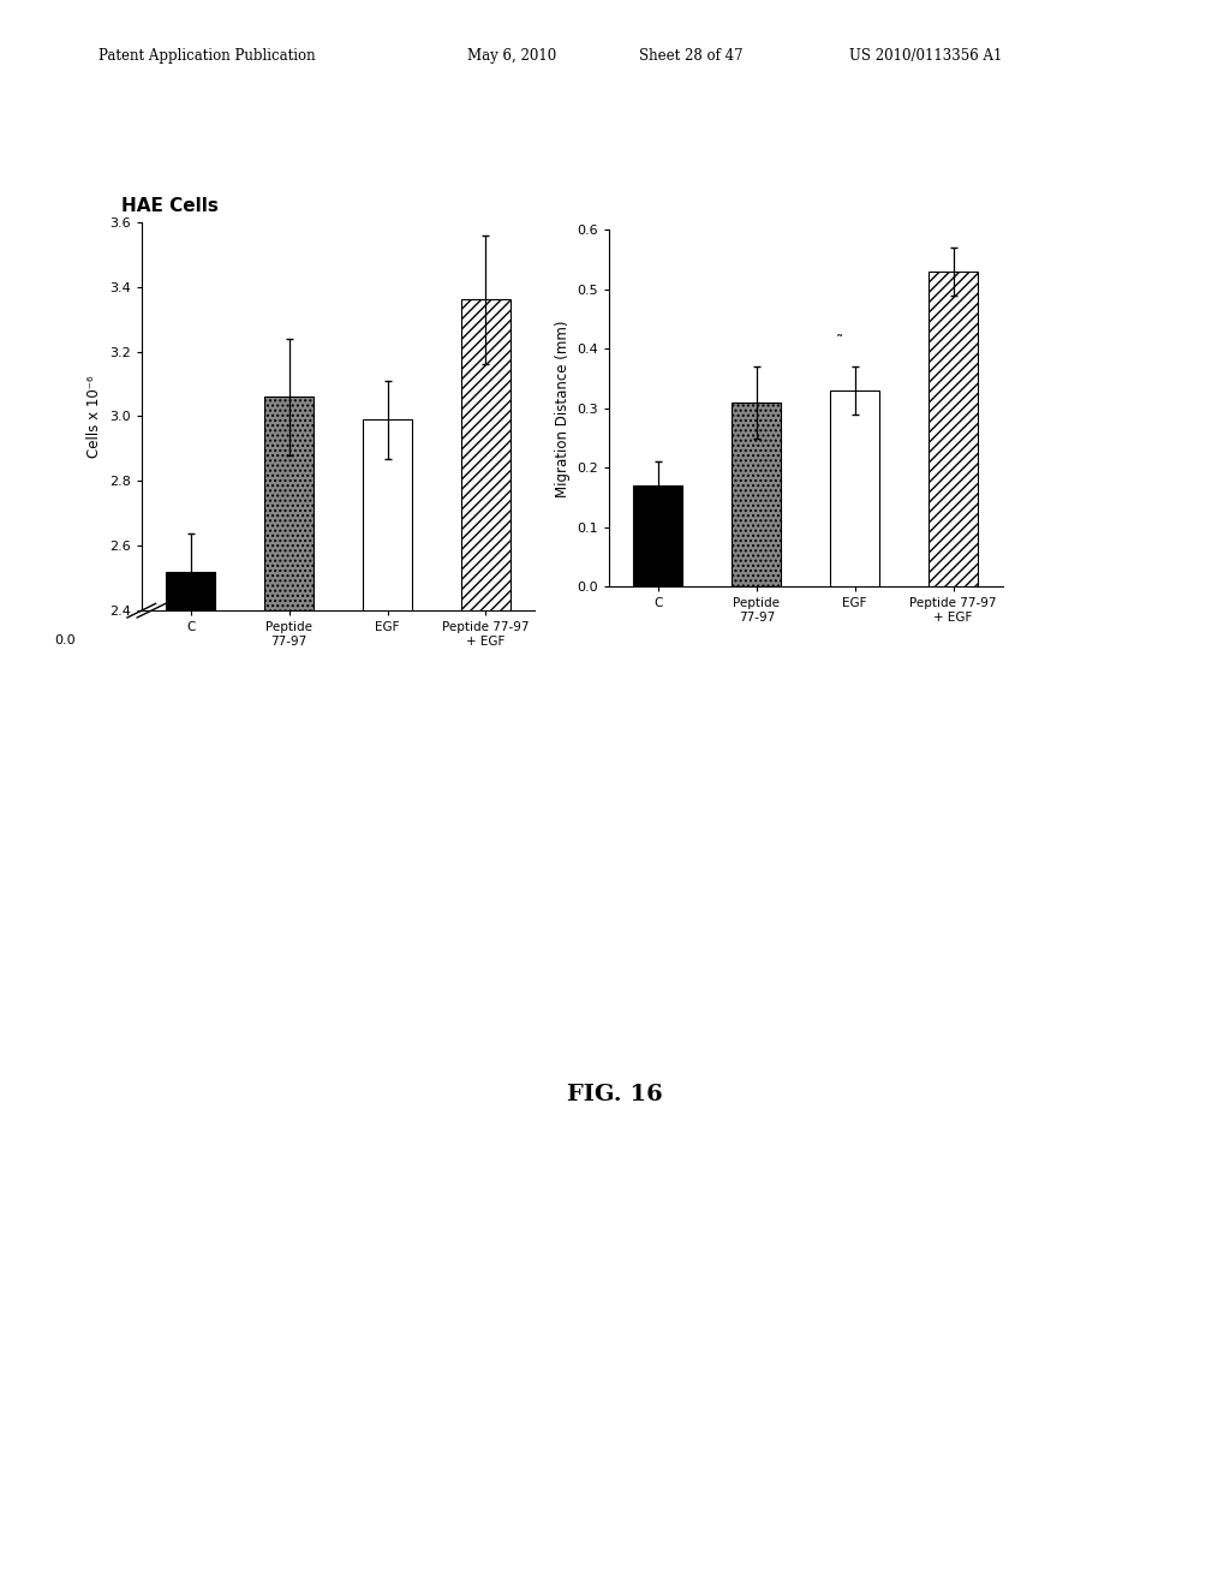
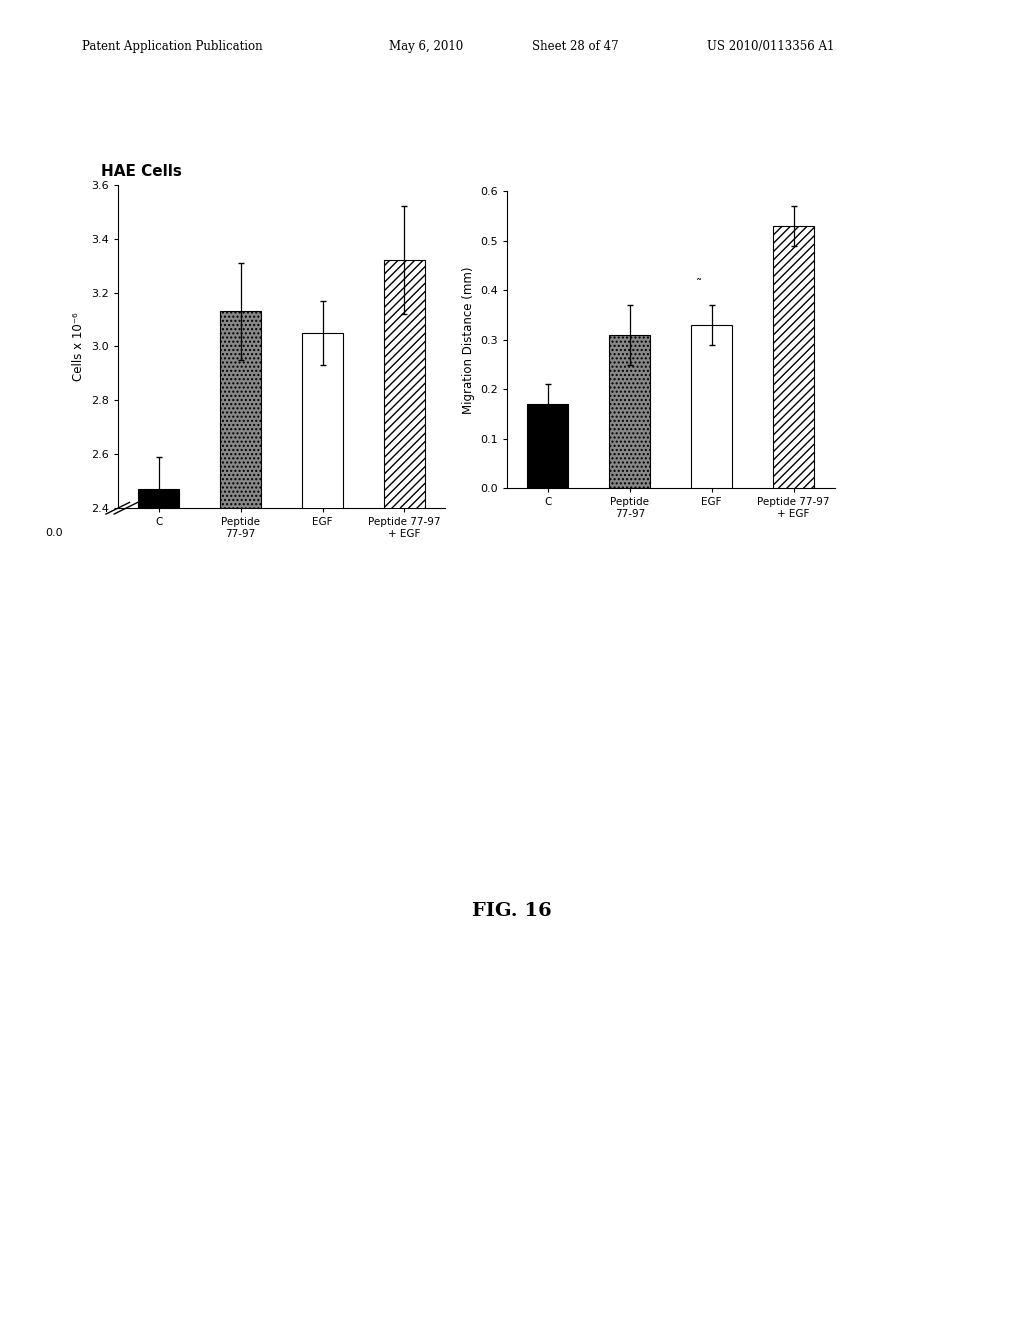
HAE Cells/C: 2.52 -> 2.47
HAE Cells/Peptide 77-97: 3.06 -> 3.13
HAE Cells/EGF: 2.99 -> 3.05
HAE Cells/Peptide 77-97 + EGF: 3.36 -> 3.32
